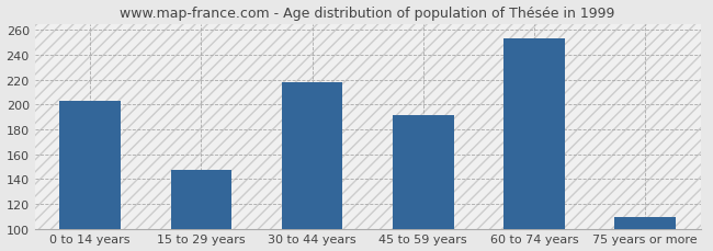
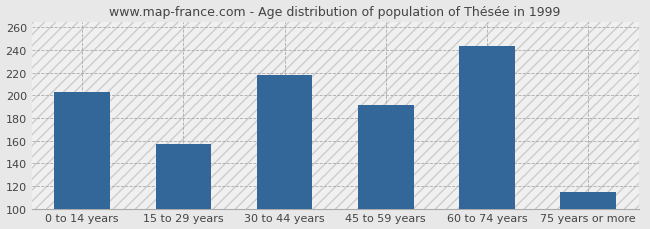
15 to 29 years: 147 -> 157
60 to 74 years: 253 -> 243
75 years or more: 109 -> 115
